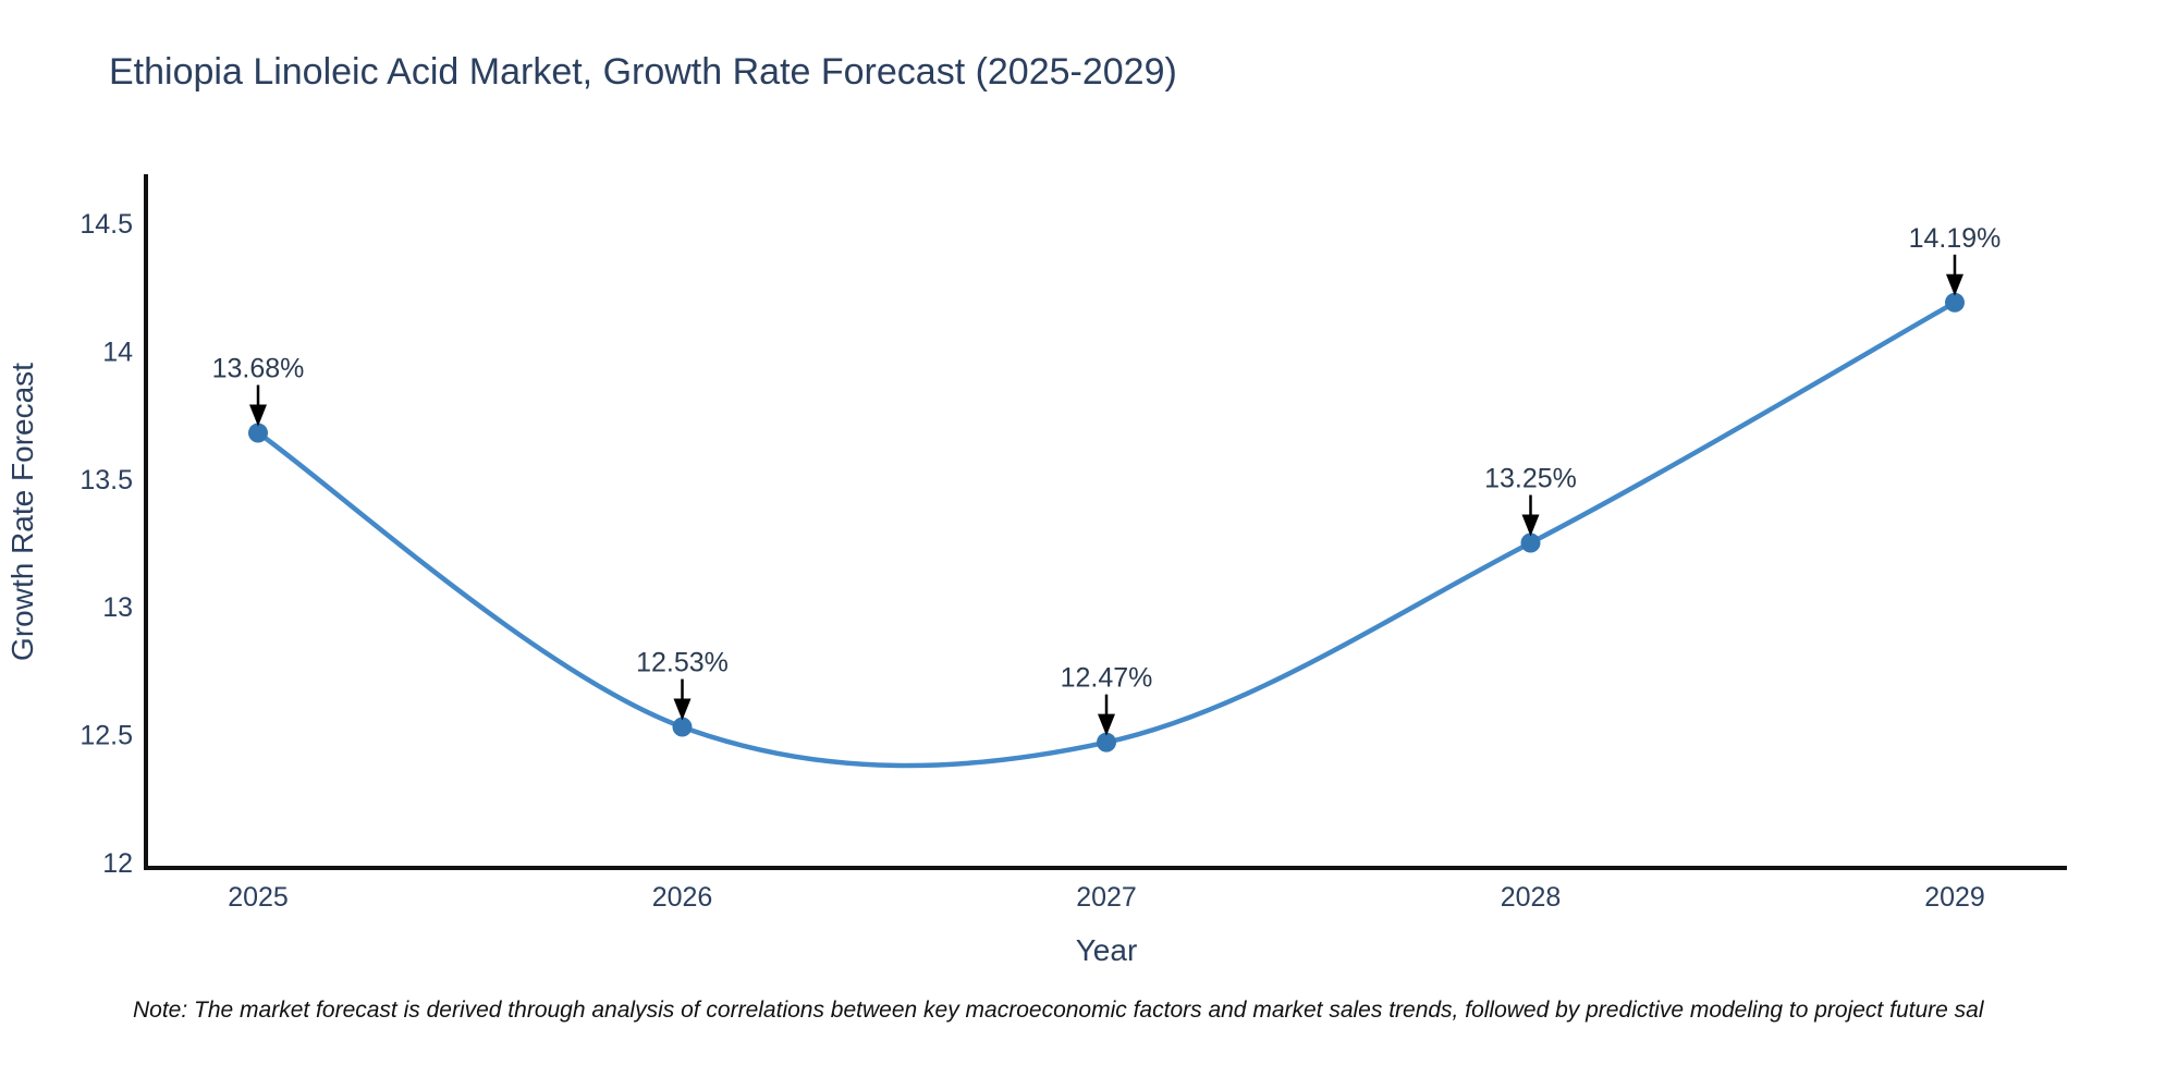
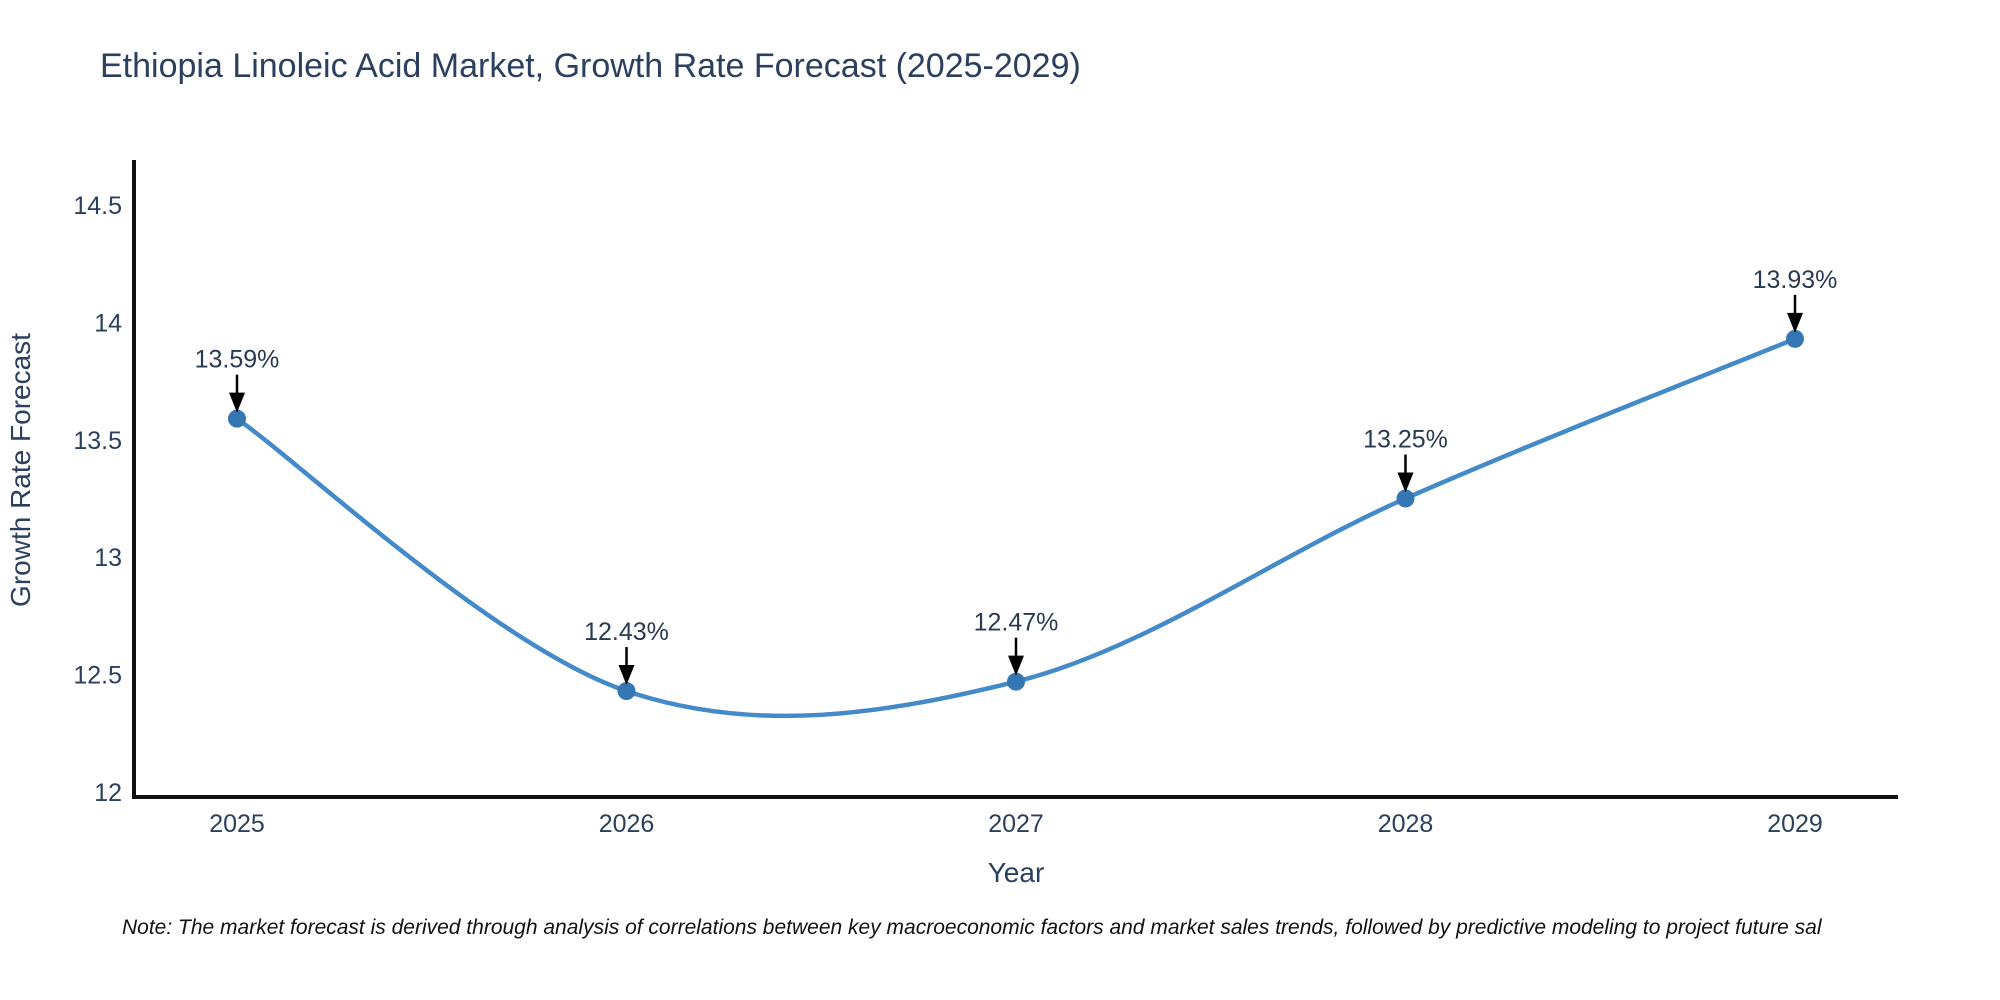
2025: 13.68% -> 13.59%
2026: 12.53% -> 12.43%
2029: 14.19% -> 13.93%
